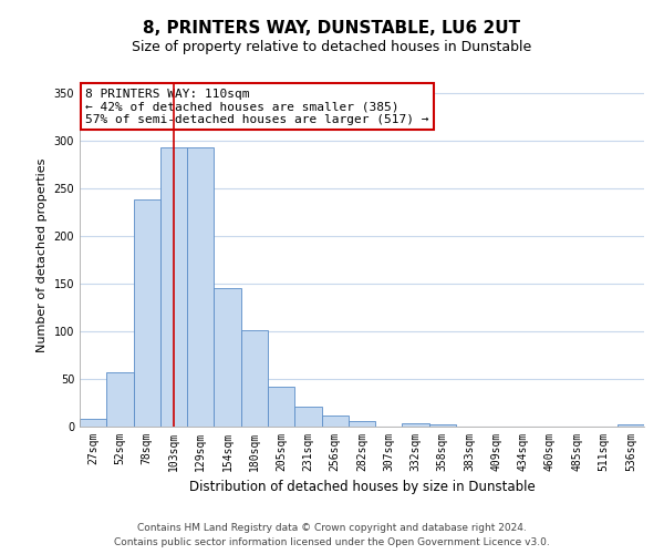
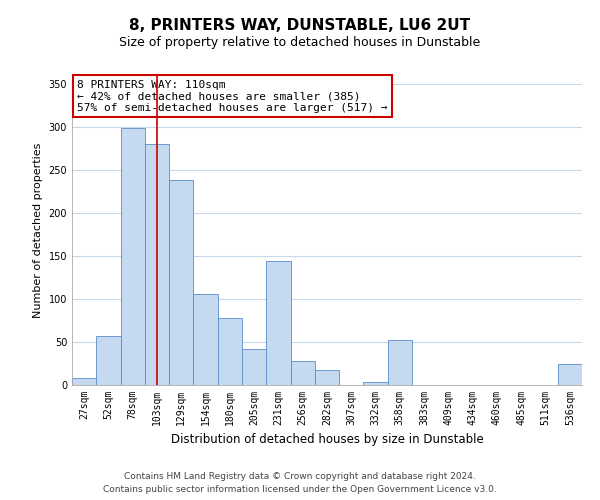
78sqm: 238 -> 298
103sqm: 293 -> 280
129sqm: 293 -> 238
154sqm: 145 -> 106
180sqm: 101 -> 78
231sqm: 21 -> 144
256sqm: 12 -> 28
282sqm: 6 -> 18
358sqm: 2 -> 52
536sqm: 2 -> 24
